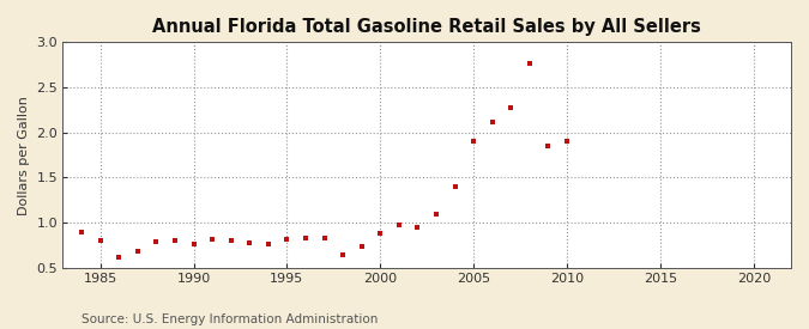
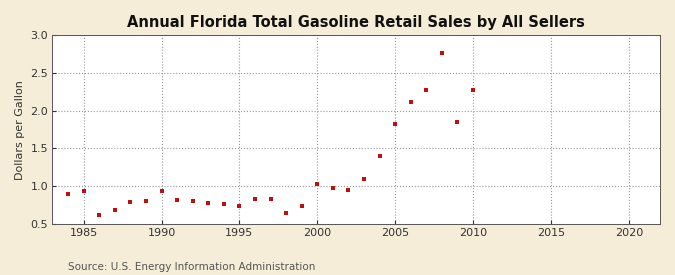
1985: 0.80 -> 0.93
1990: 0.76 -> 0.93
1995: 0.82 -> 0.74
2000: 0.88 -> 1.03
2005: 1.90 -> 1.82
2010: 1.90 -> 2.28
